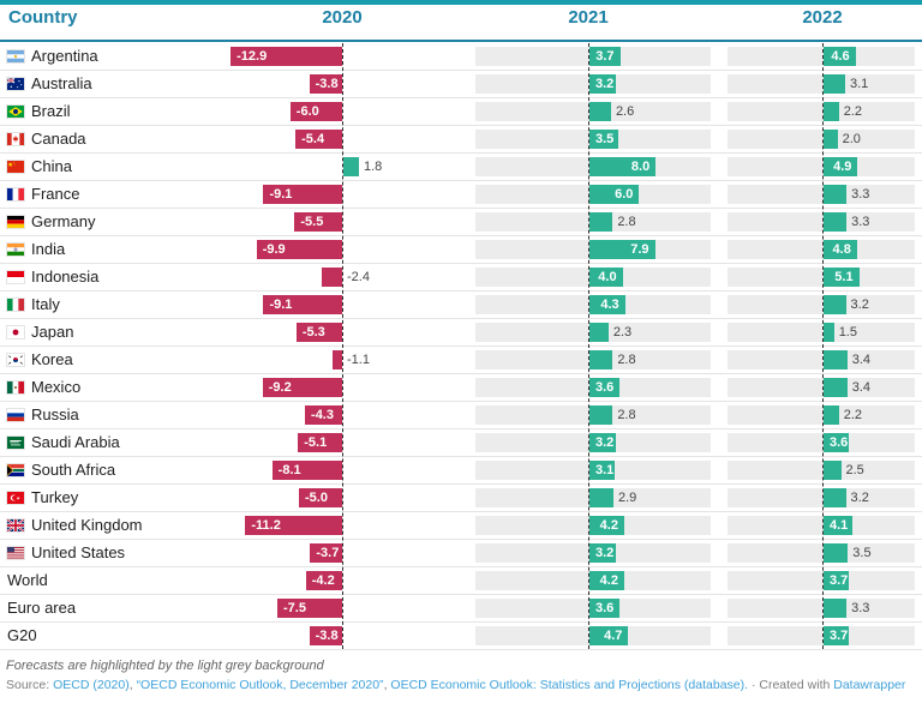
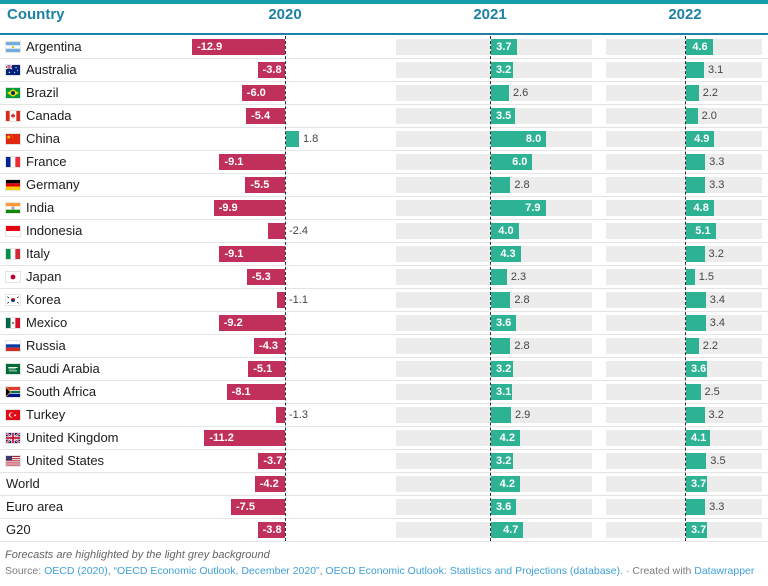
2020/Turkey: -5.0 -> -1.3
